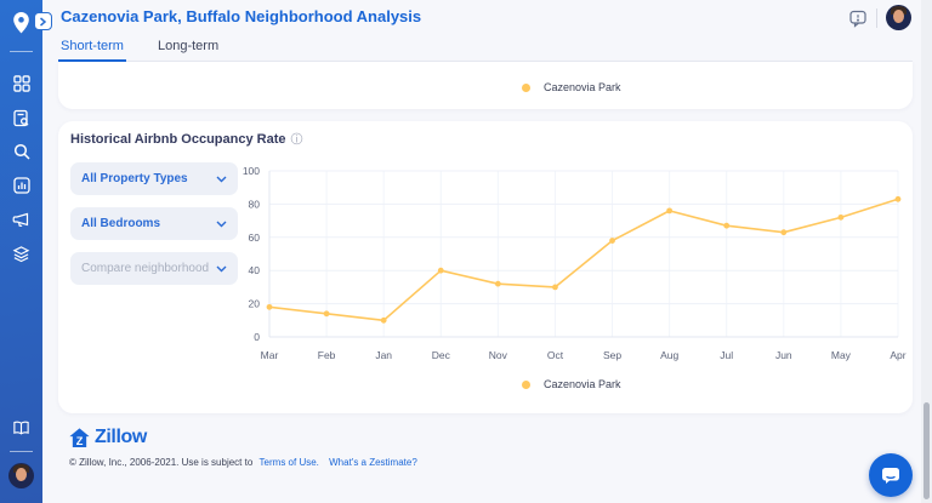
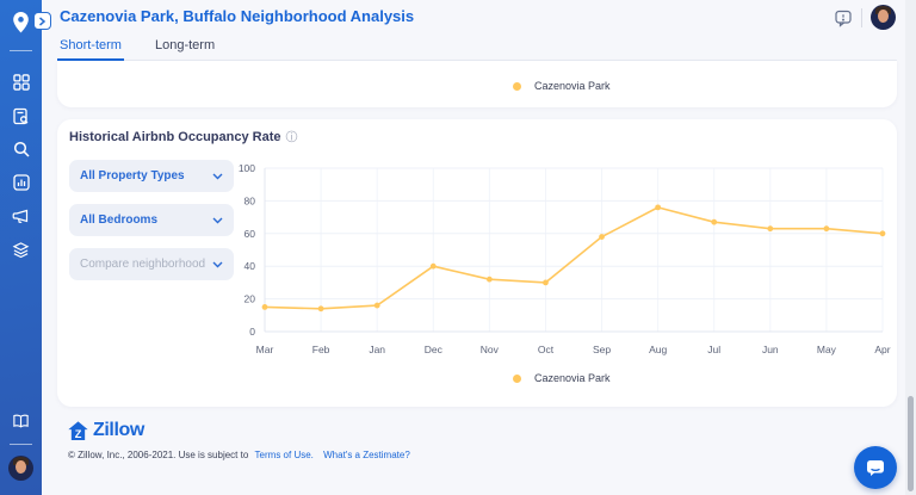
Mar: 18 -> 15
Jan: 10 -> 16
May: 72 -> 63
Apr: 83 -> 60
